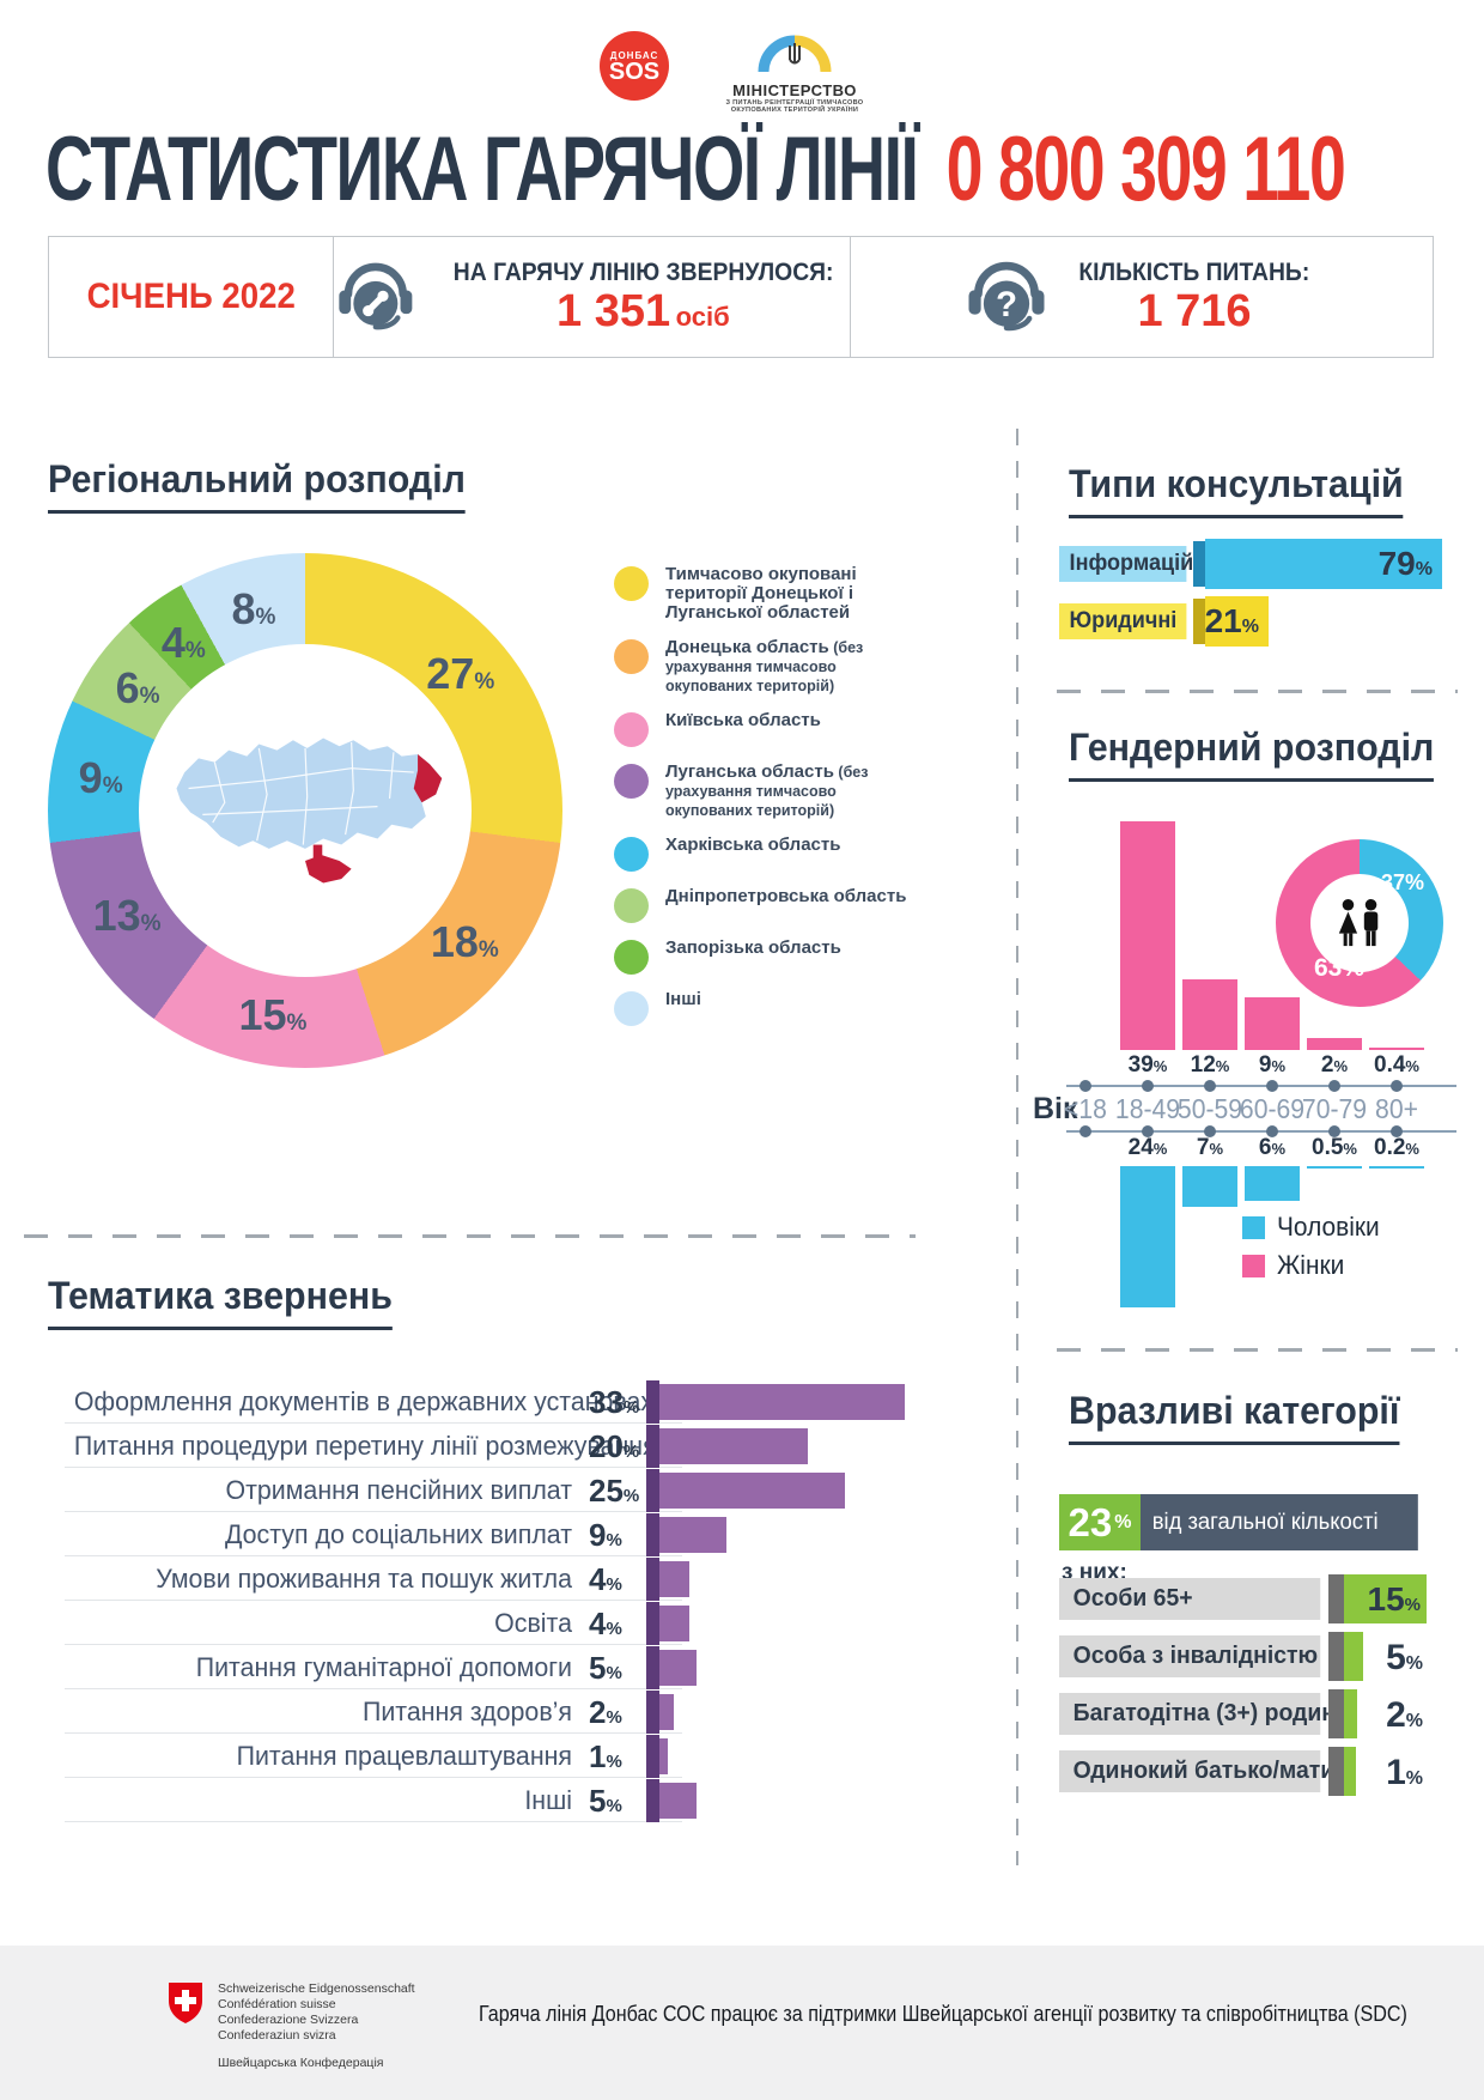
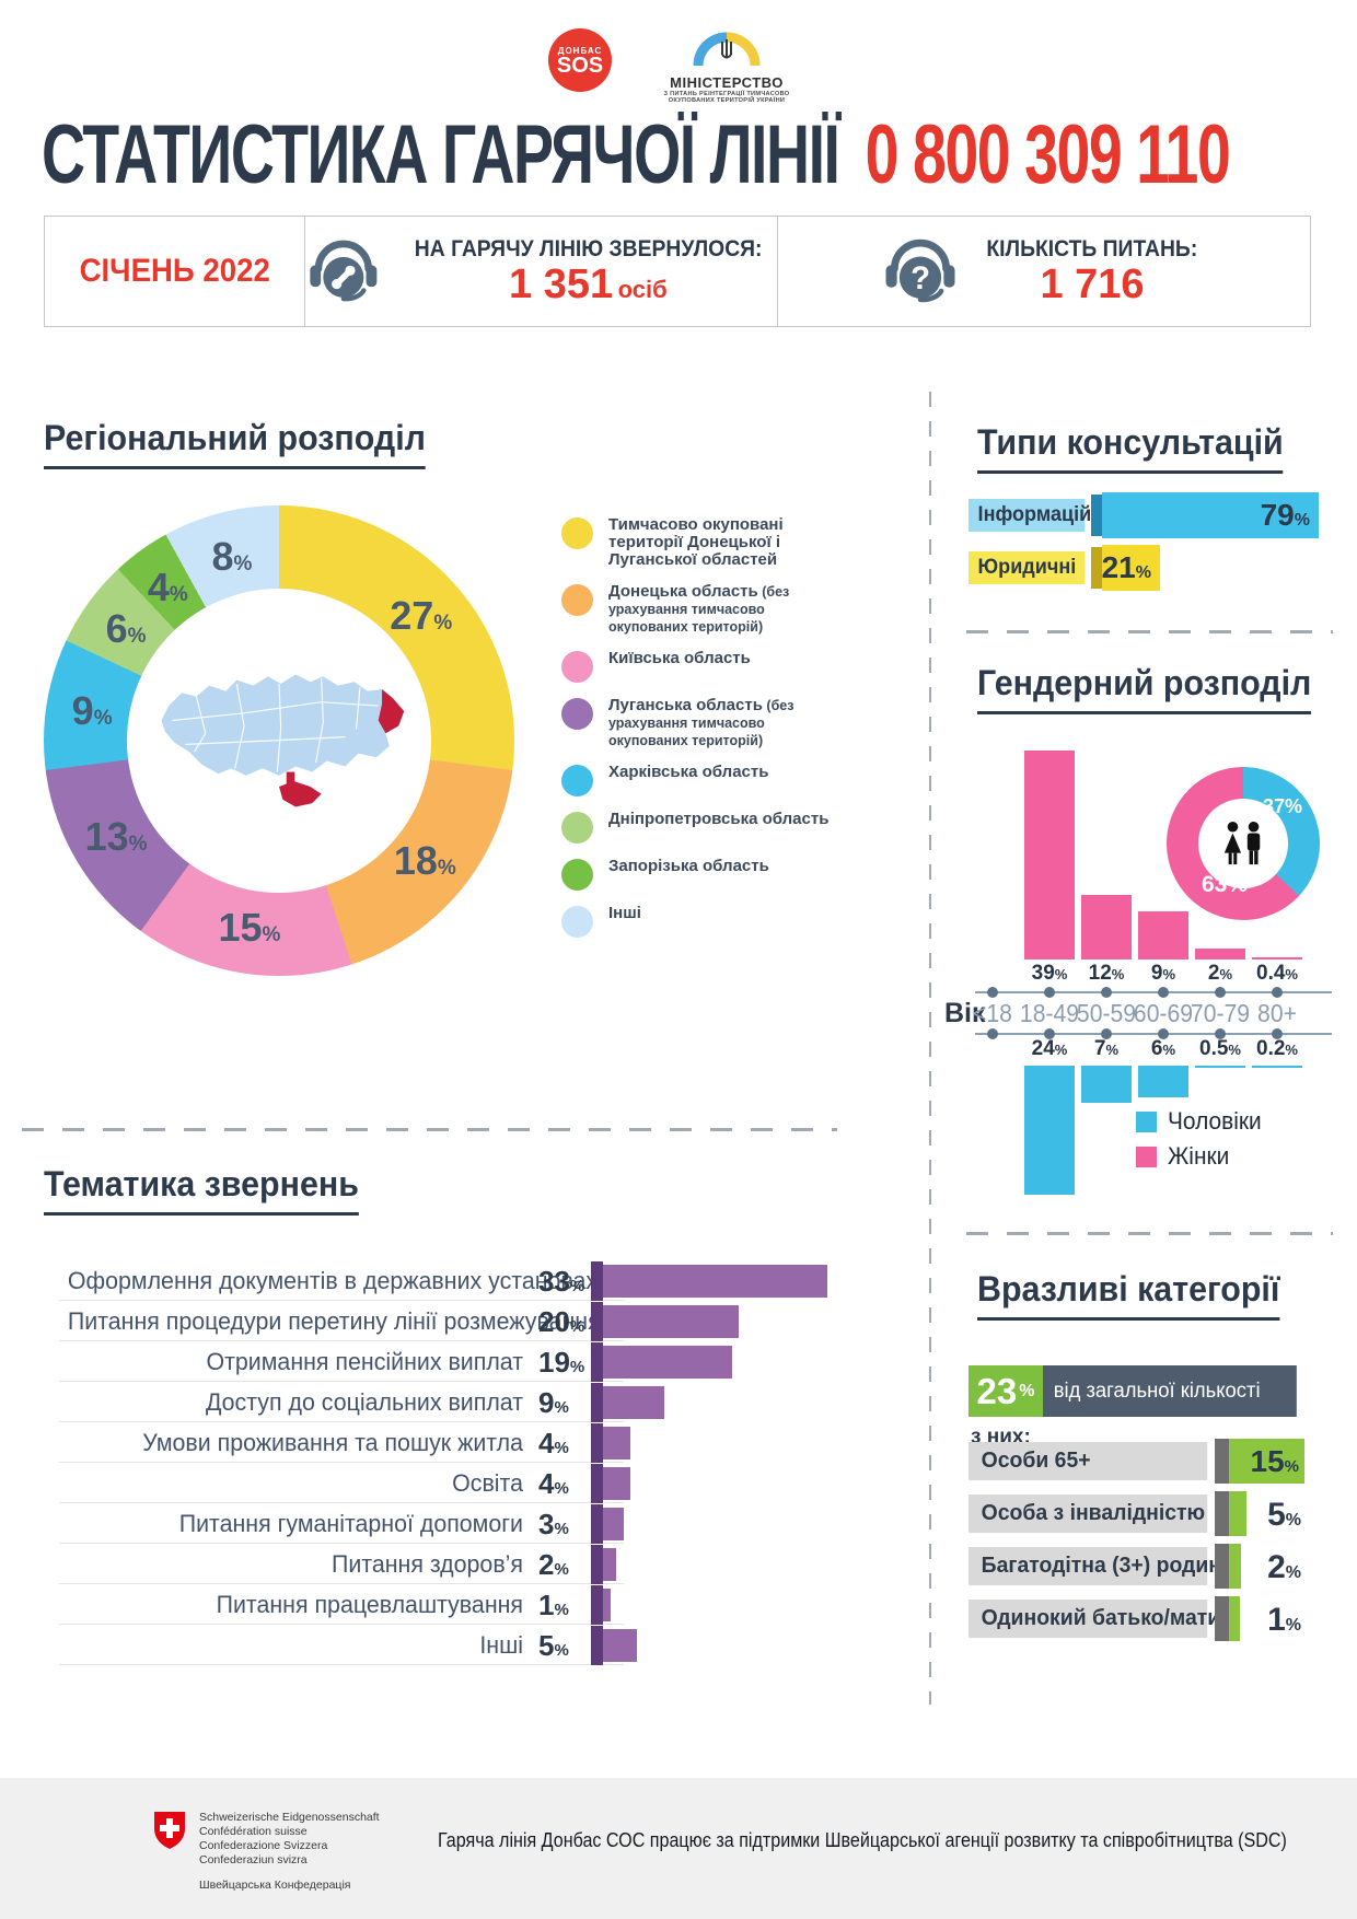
Тематика звернень/Отримання пенсійних виплат: 25 -> 19
Тематика звернень/Питання гуманітарної допомоги: 5 -> 3
